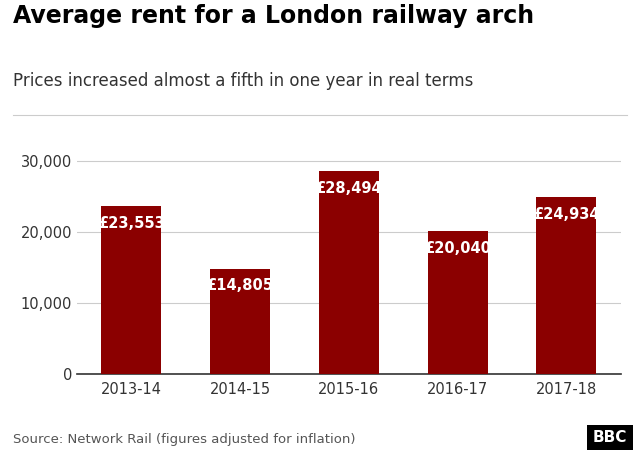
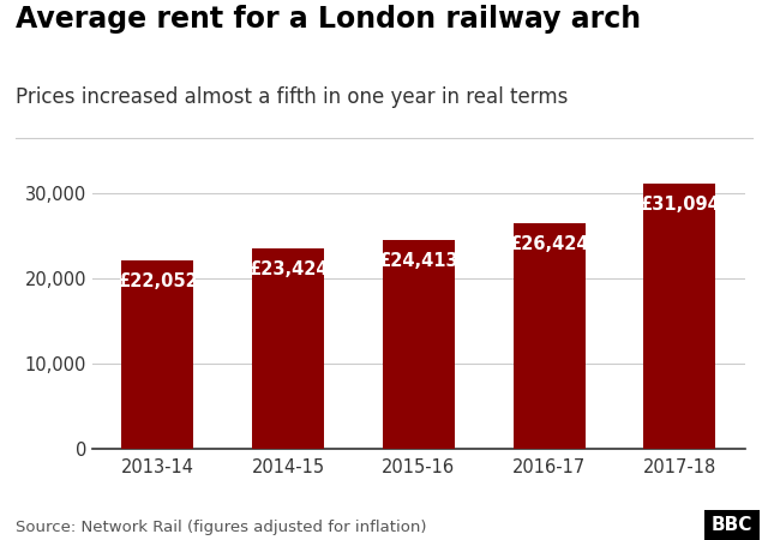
2013-14: £23,553 -> £22,052
2014-15: £14,805 -> £23,424
2015-16: £28,494 -> £24,413
2016-17: £20,040 -> £26,424
2017-18: £24,934 -> £31,094
